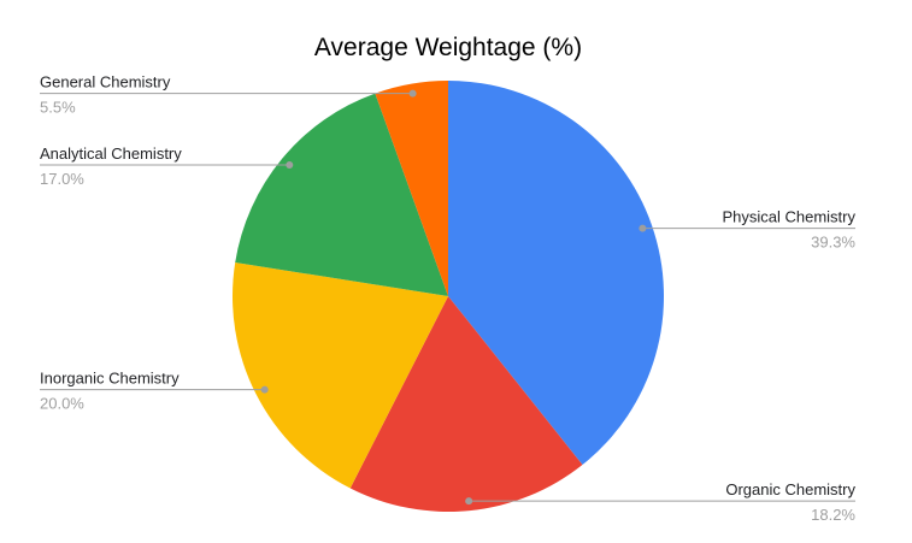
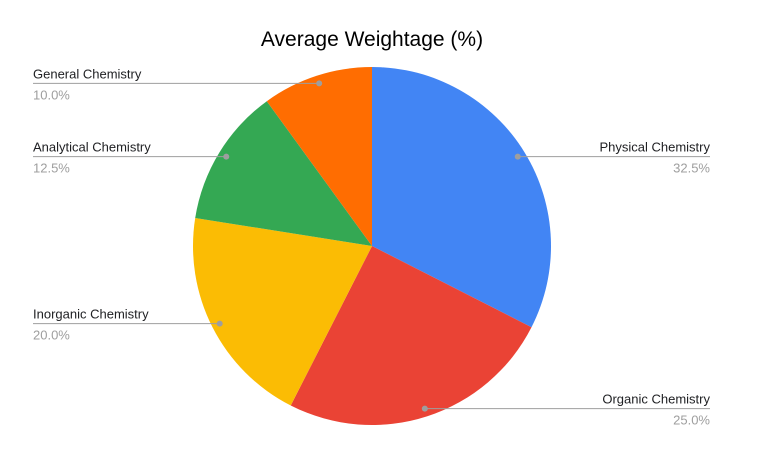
Physical Chemistry: 39.3% -> 32.5%
Organic Chemistry: 18.2% -> 25.0%
Analytical Chemistry: 17.0% -> 12.5%
General Chemistry: 5.5% -> 10.0%
